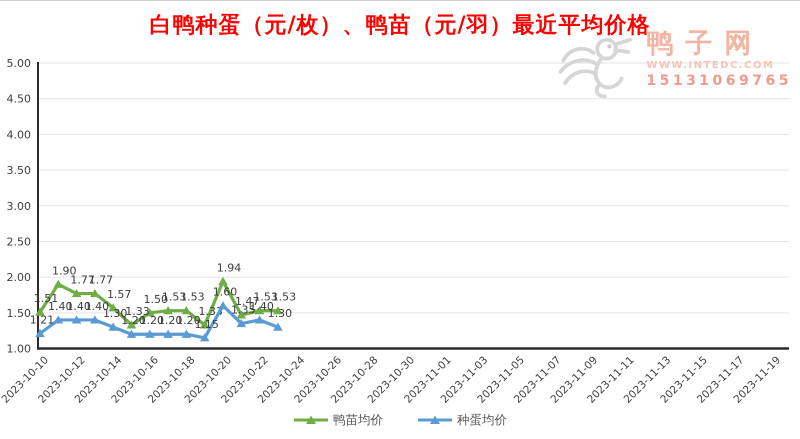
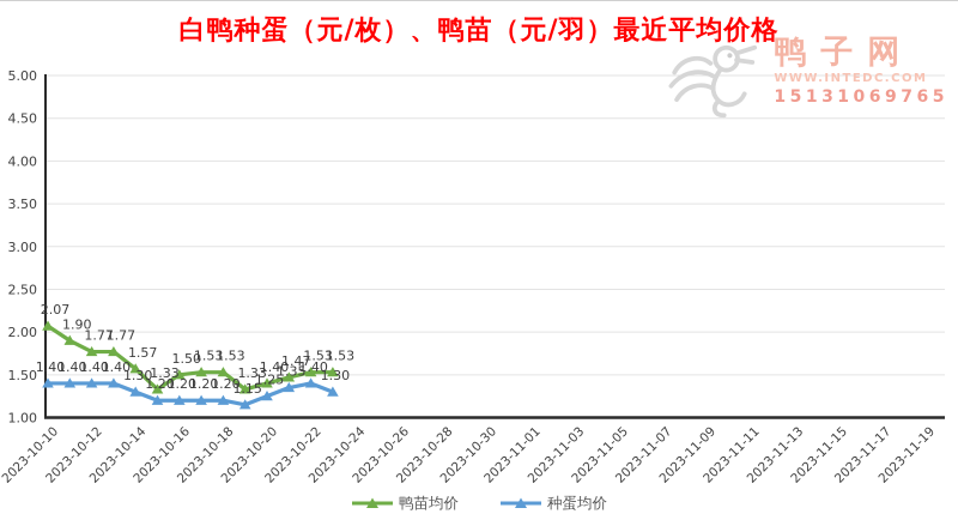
鸭苗均价/2023-10-10: 1.51 -> 2.07
种蛋均价/2023-10-10: 1.21 -> 1.40
鸭苗均价/2023-10-20: 1.94 -> 1.40
种蛋均价/2023-10-20: 1.60 -> 1.25
